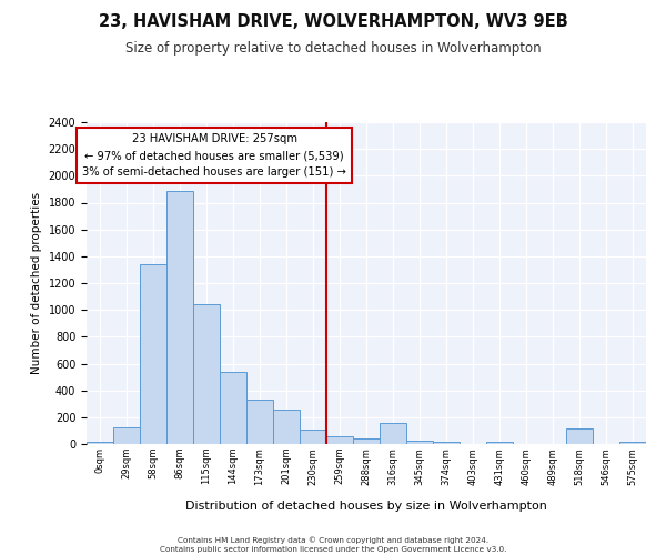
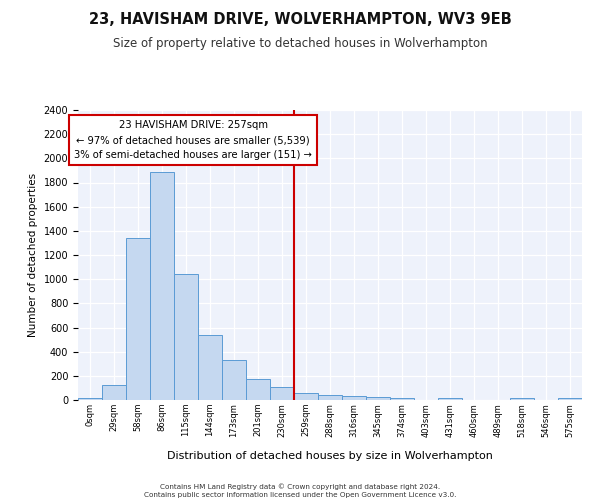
201sqm: 260 -> 170
316sqm: 160 -> 40
518sqm: 120 -> 20
